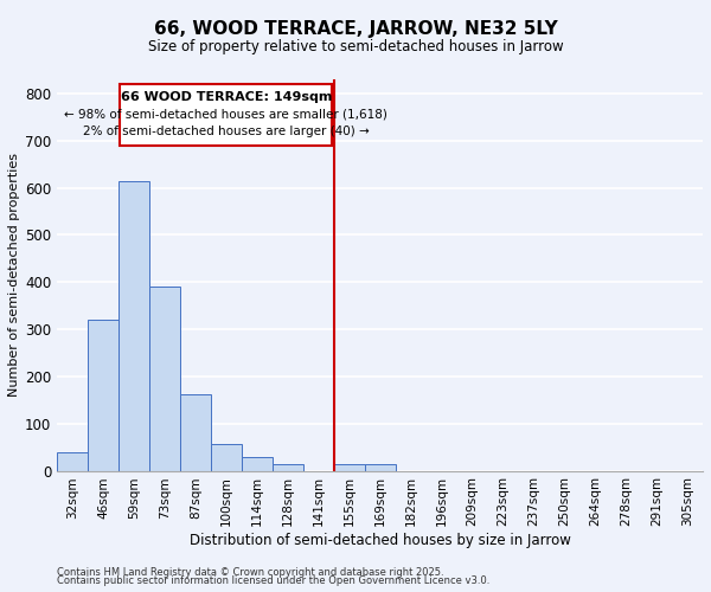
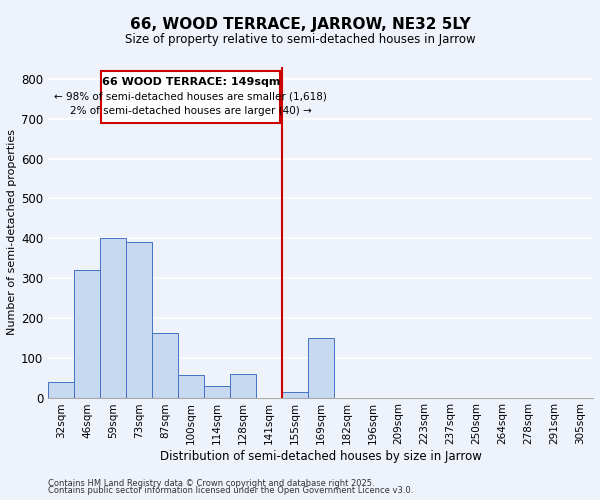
59sqm: 615 -> 400
128sqm: 14 -> 60
169sqm: 14 -> 150
